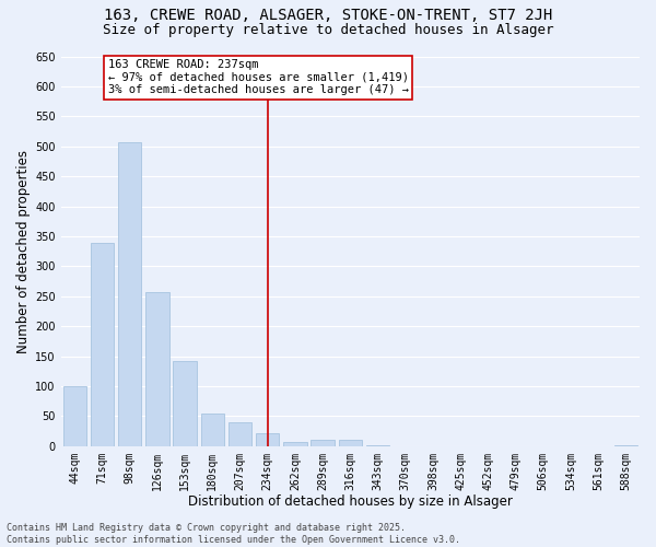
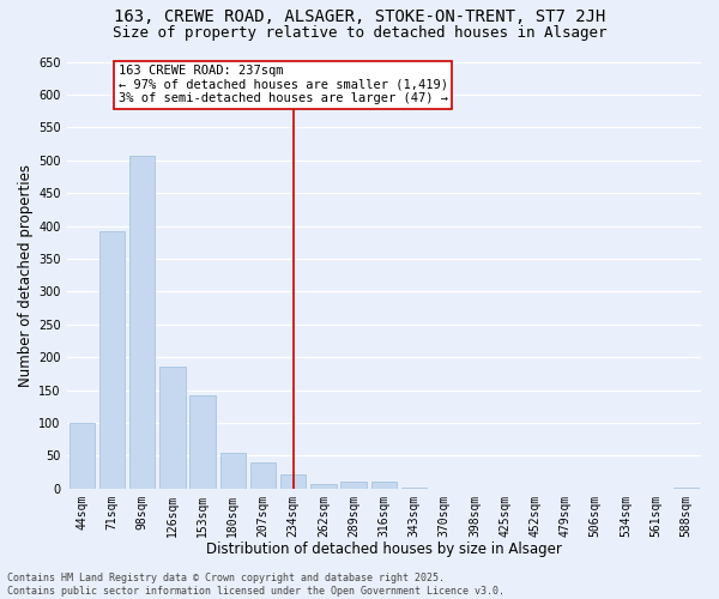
71sqm: 338 -> 392
126sqm: 257 -> 186
